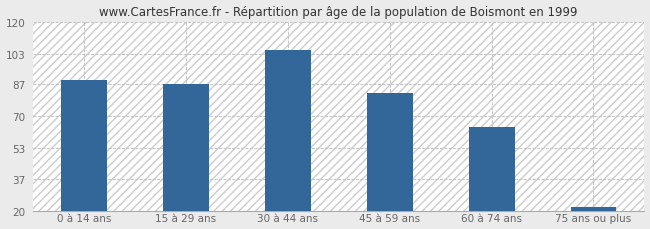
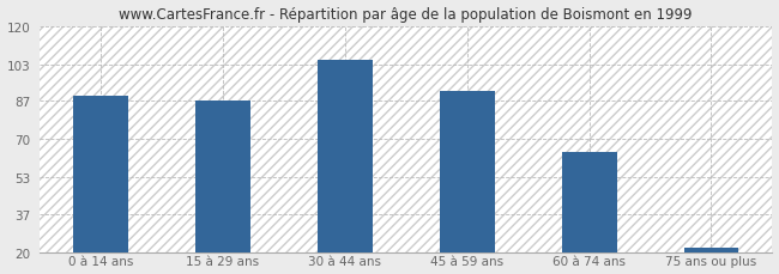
45 à 59 ans: 82 -> 91
